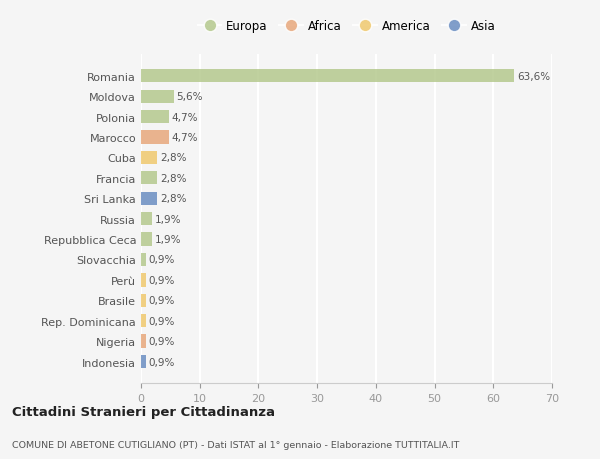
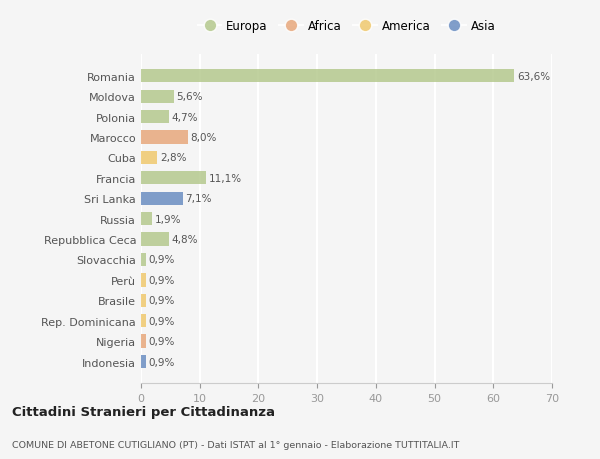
Marocco: 4,7% -> 8,0%
Francia: 2,8% -> 11,1%
Sri Lanka: 2,8% -> 7,1%
Repubblica Ceca: 1,9% -> 4,8%
